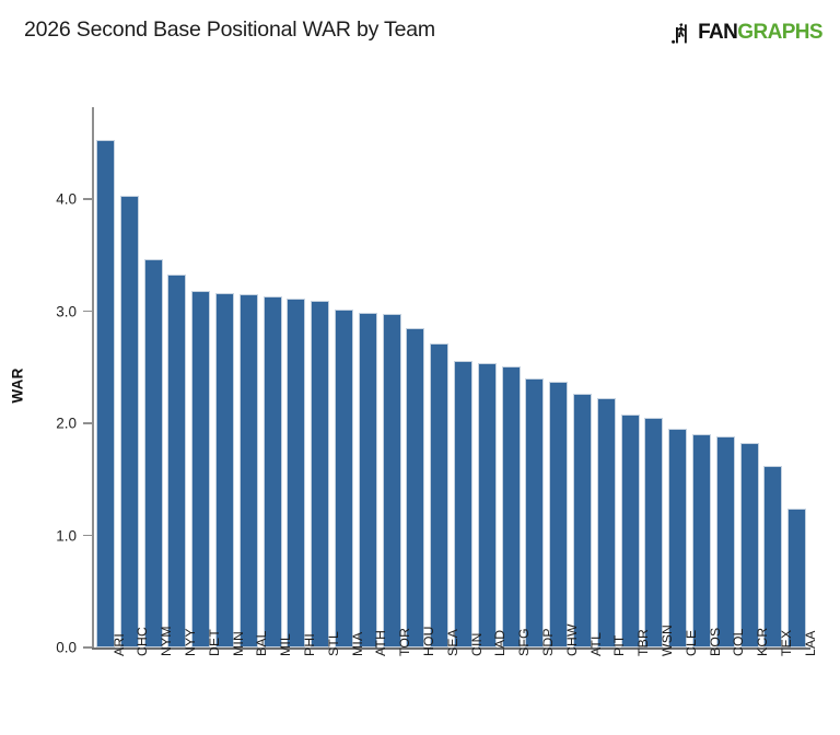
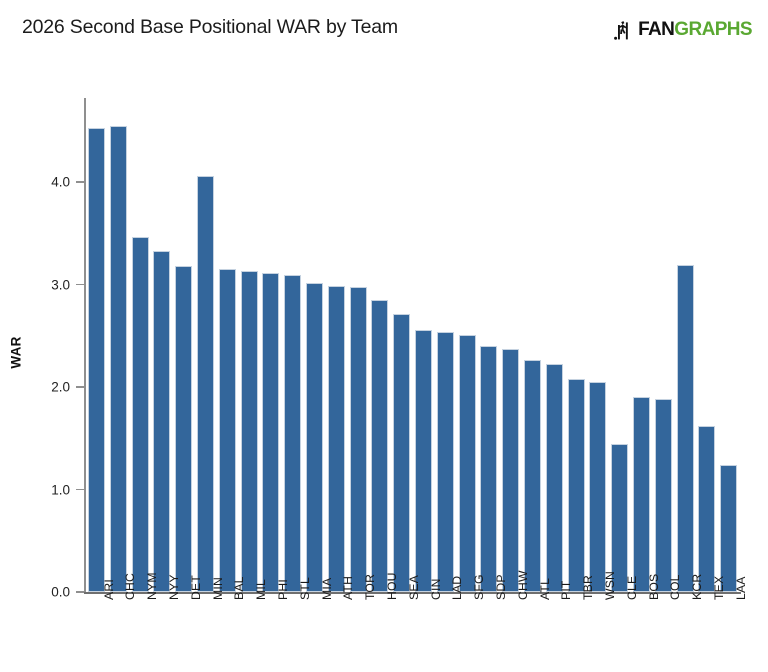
CHC: 4.03 -> 4.55
MIN: 3.16 -> 4.06
CLE: 1.95 -> 1.44
KCR: 1.82 -> 3.19
